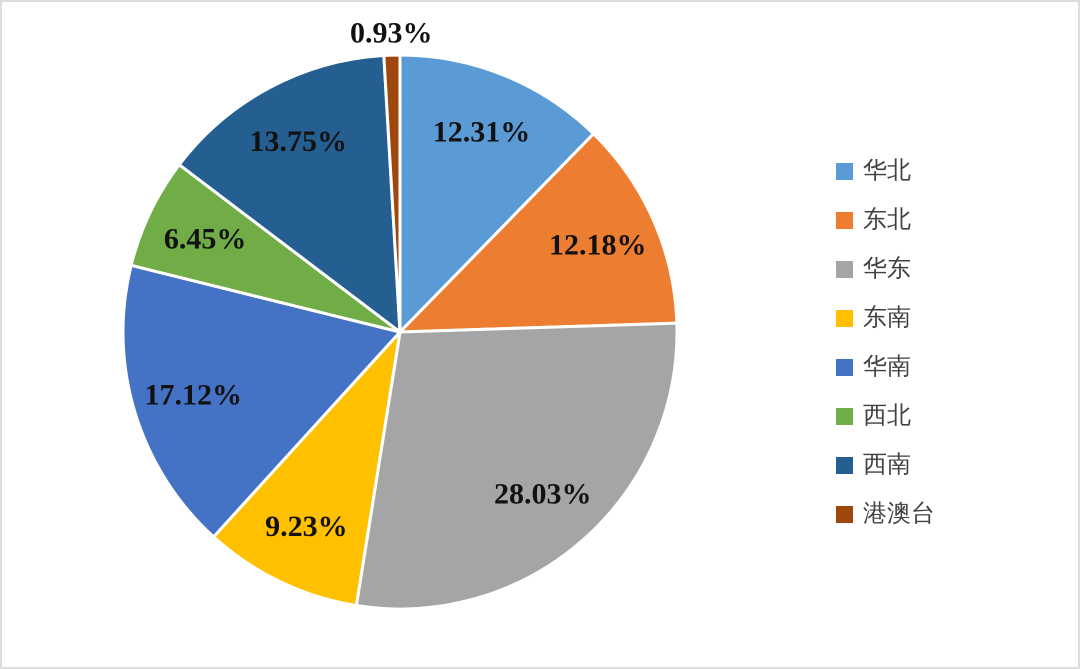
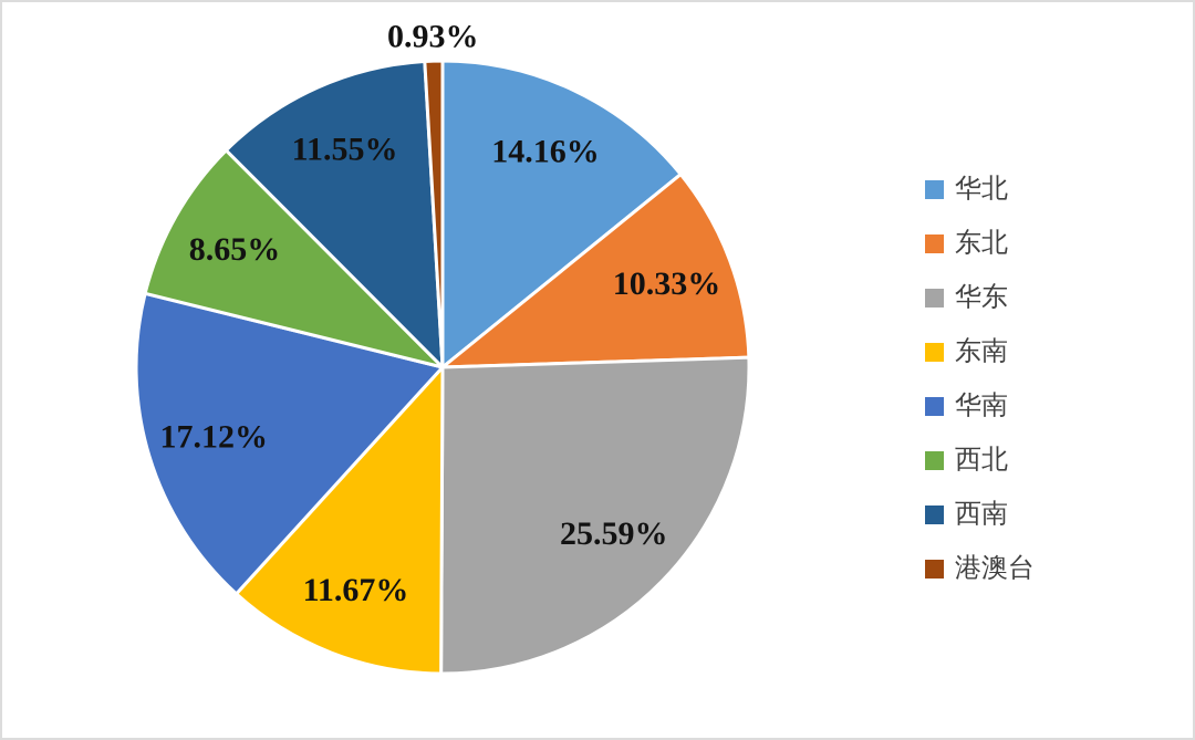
华北: 12.31% -> 14.16%
东北: 12.18% -> 10.33%
华东: 28.03% -> 25.59%
东南: 9.23% -> 11.67%
西北: 6.45% -> 8.65%
西南: 13.75% -> 11.55%
